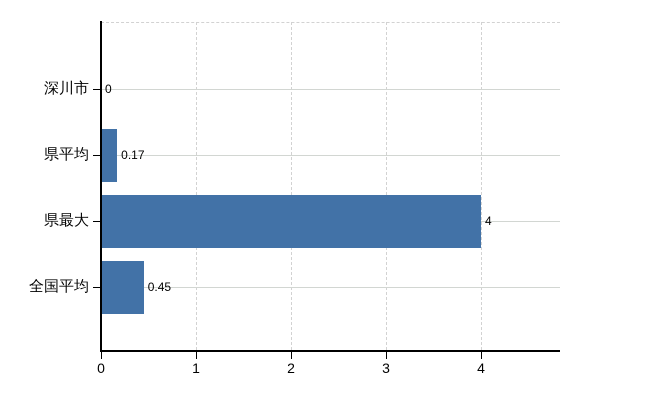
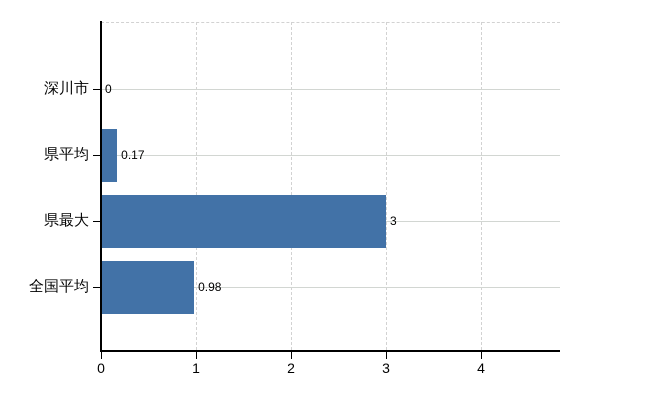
県最大: 4 -> 3
全国平均: 0.45 -> 0.98
